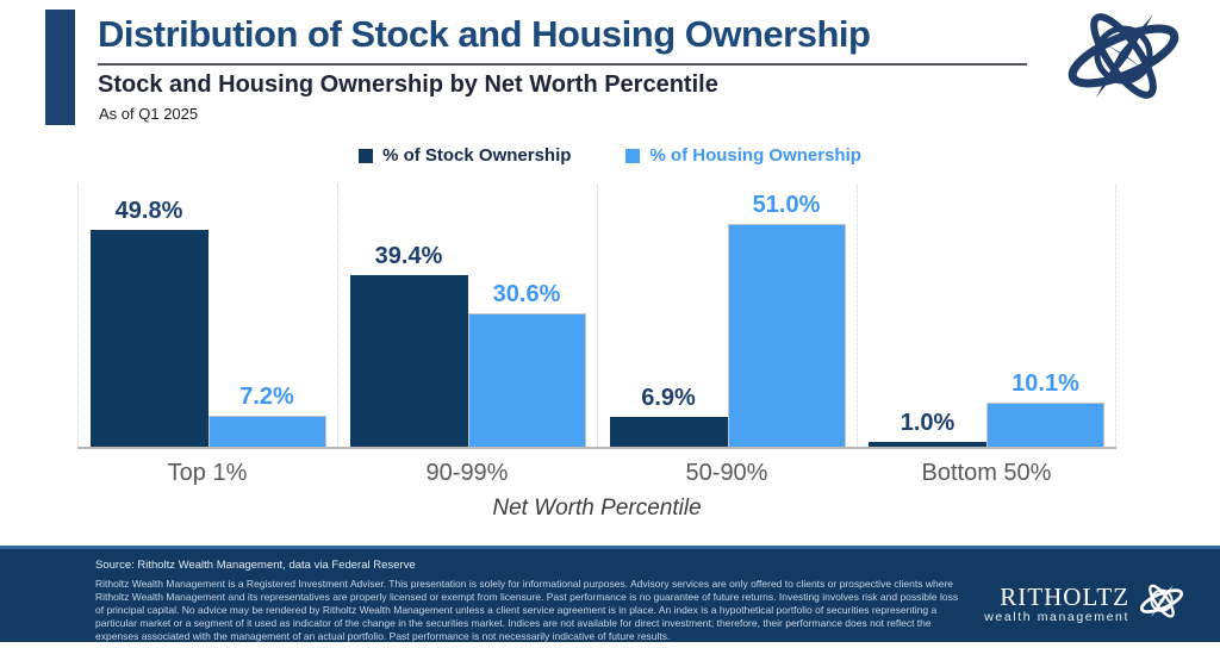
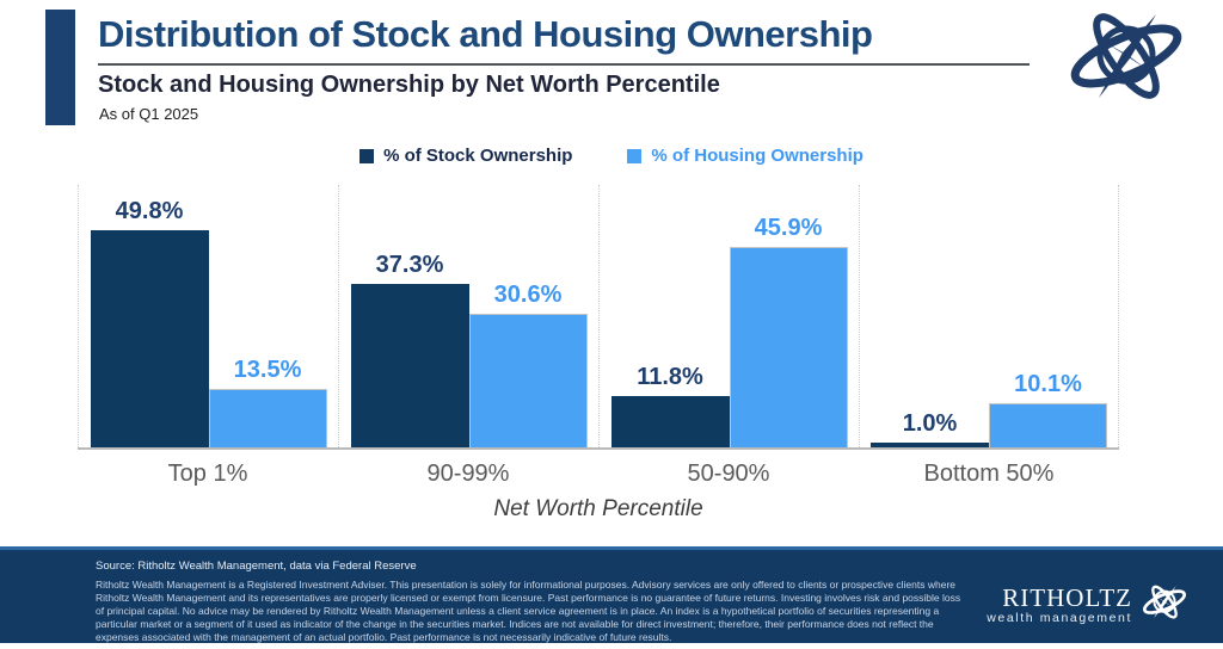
% of Housing Ownership/Top 1%: 7.2% -> 13.5%
% of Stock Ownership/90-99%: 39.4% -> 37.3%
% of Stock Ownership/50-90%: 6.9% -> 11.8%
% of Housing Ownership/50-90%: 51.0% -> 45.9%
